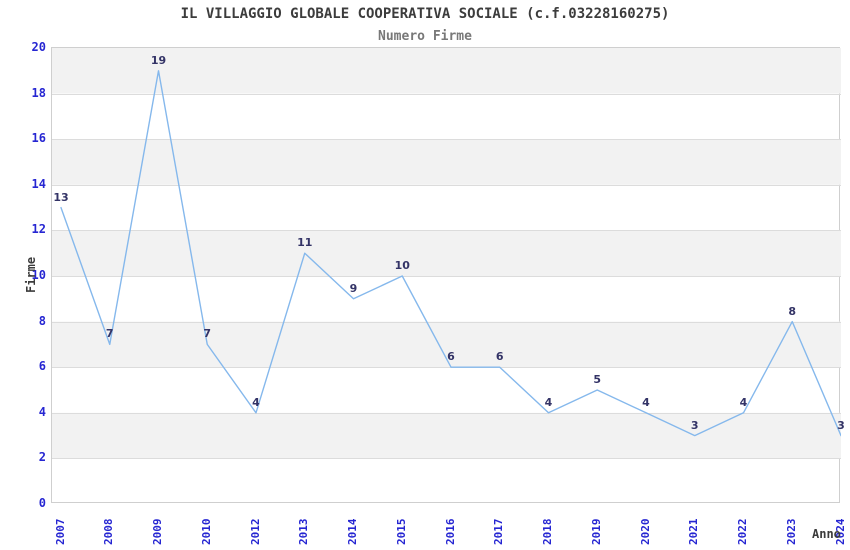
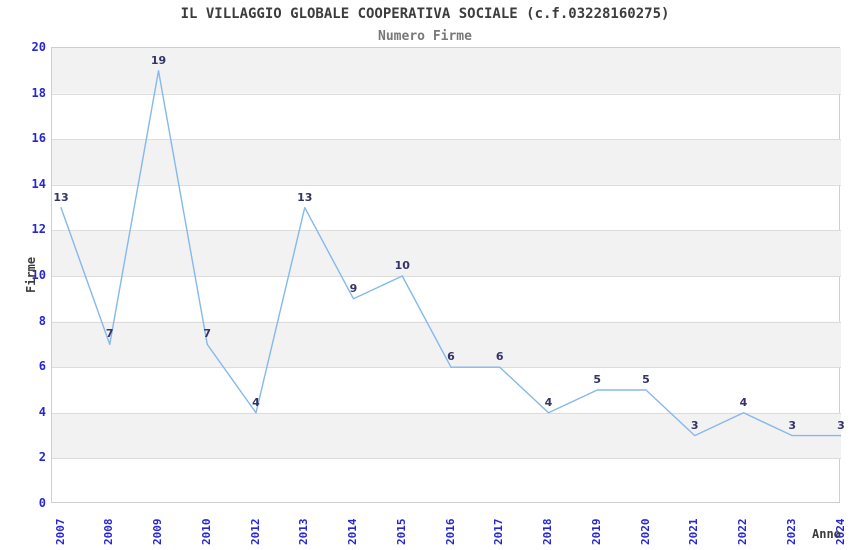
2013: 11 -> 13
2020: 4 -> 5
2023: 8 -> 3
